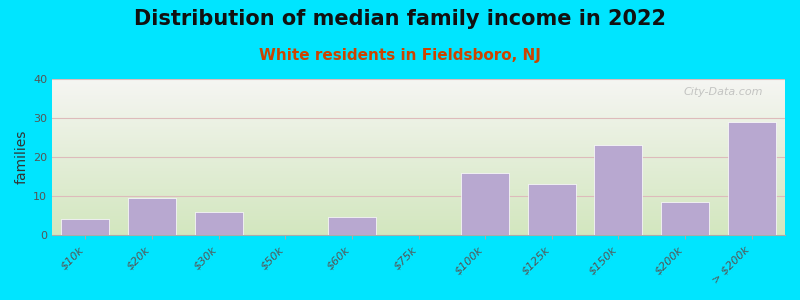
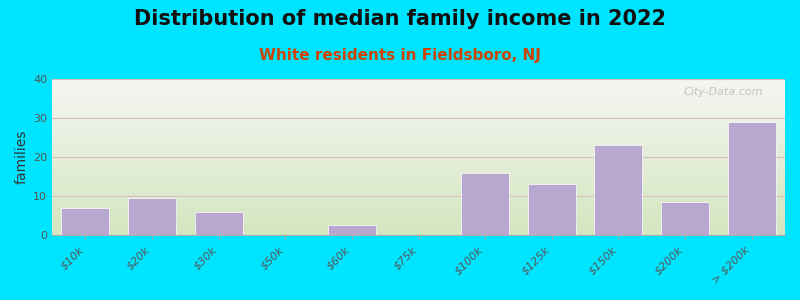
$10k: 4.0 -> 7.0
$60k: 4.5 -> 2.5
